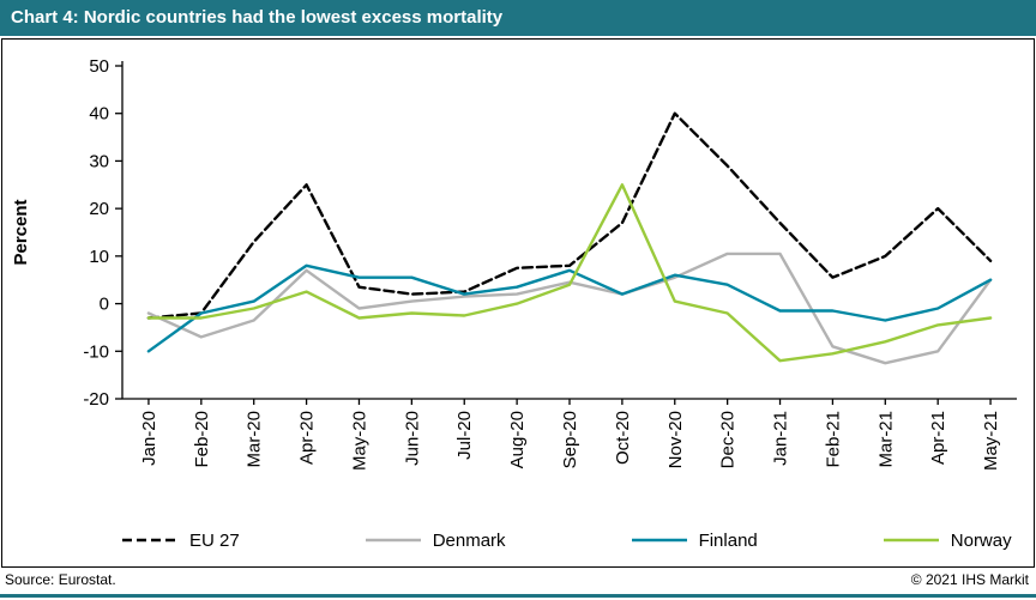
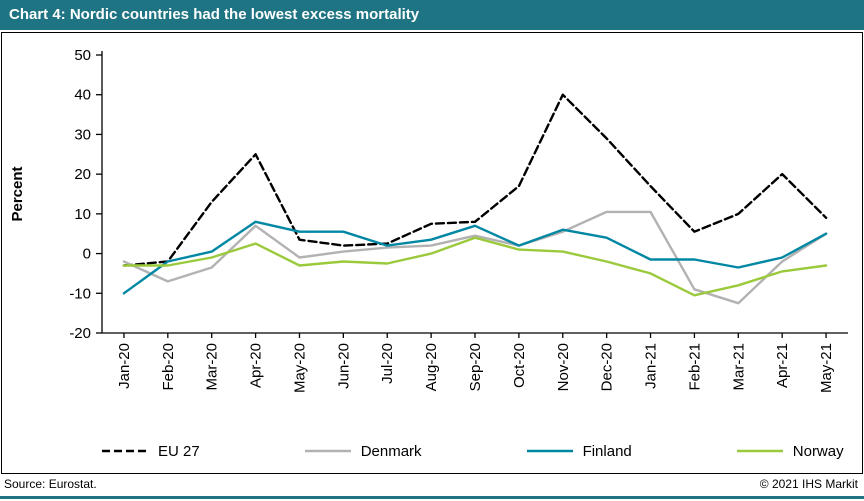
Norway/Oct-20: 25 -> 1
Norway/Jan-21: -12 -> -5
Denmark/Apr-21: -10 -> -2
